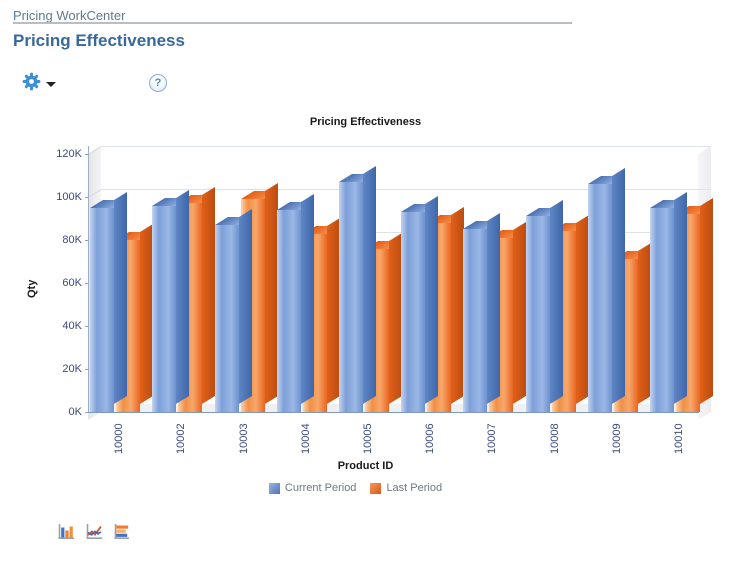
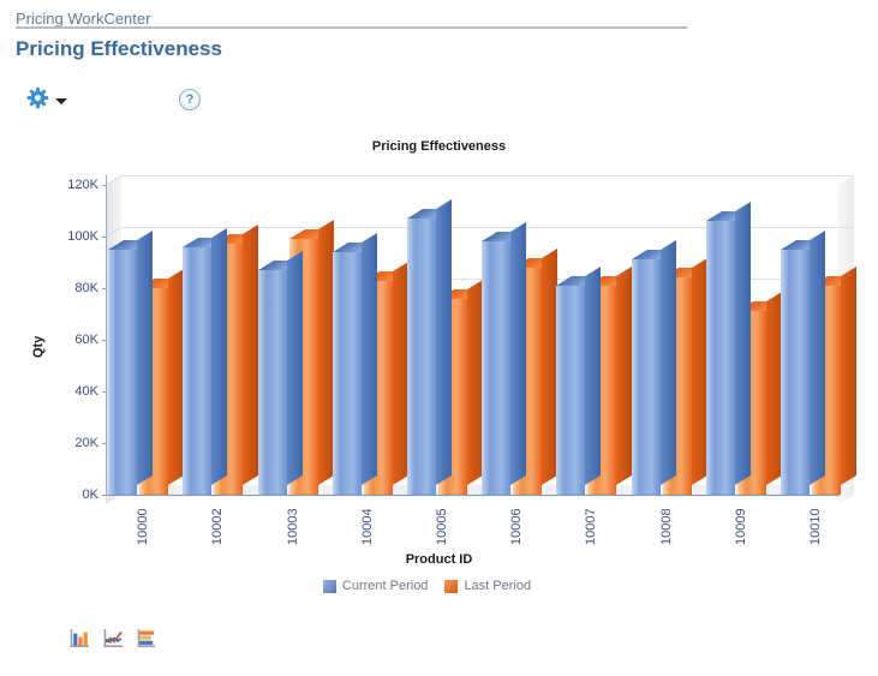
Current Period/10006: 93K -> 98K
Current Period/10007: 85K -> 81K
Last Period/10010: 92K -> 81K
